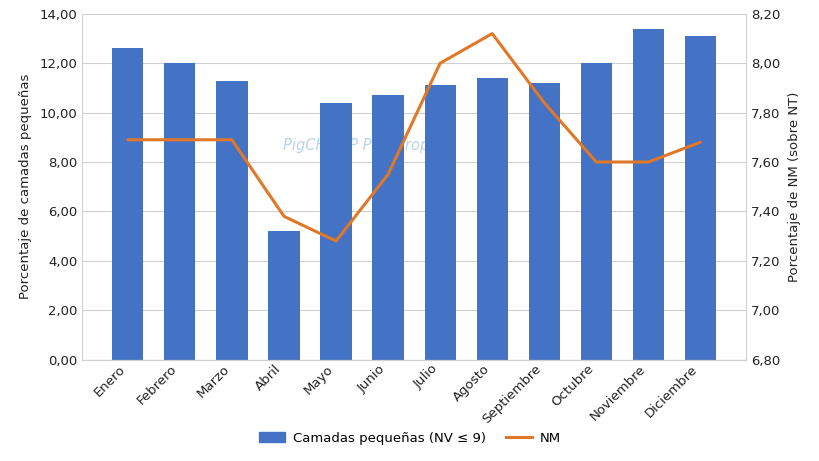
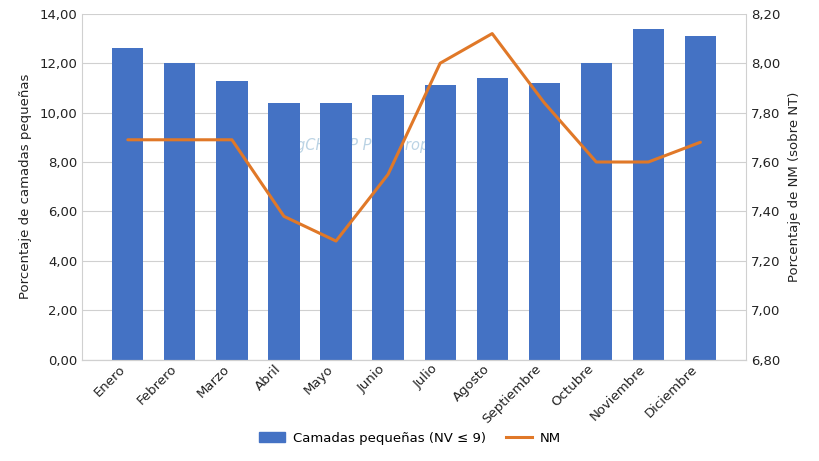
Camadas pequeñas (NV ≤ 9)/Abril: 5,2 -> 10,4
